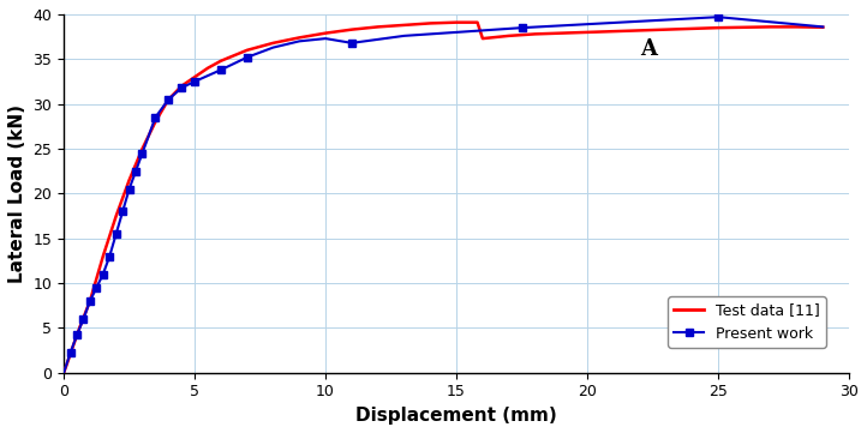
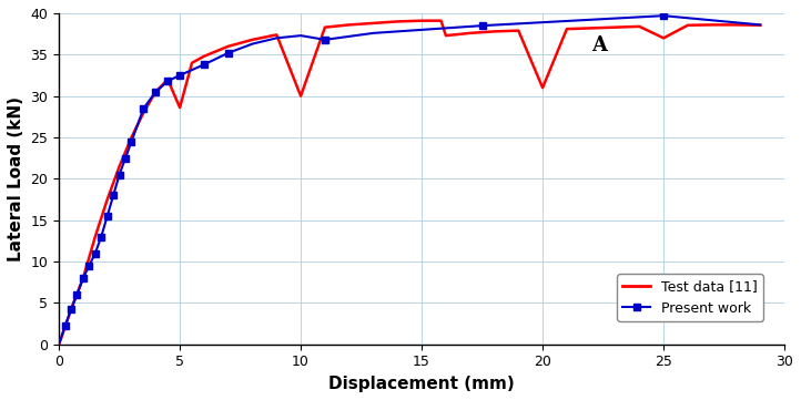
Test data [11]/5: 33.0 -> 28.6
Test data [11]/10: 37.9 -> 30.0
Test data [11]/20: 38.0 -> 31.0
Test data [11]/25: 38.5 -> 37.0
